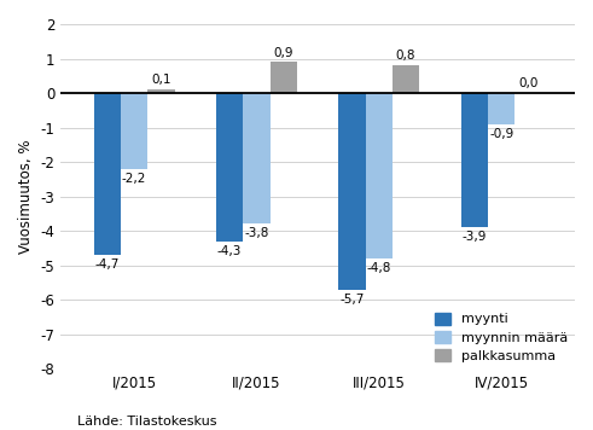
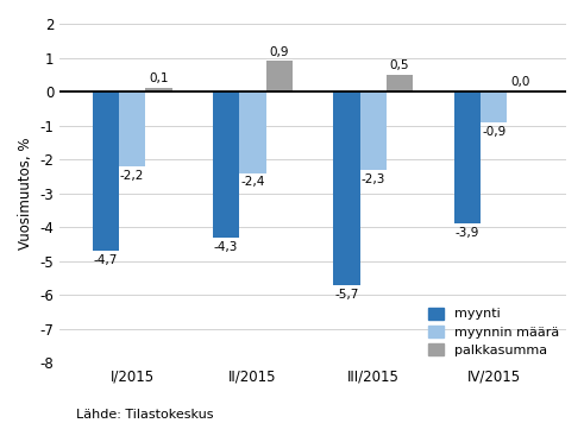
myynnin määrä/II/2015: -3,8 -> -2,4
myynnin määrä/III/2015: -4,8 -> -2,3
palkkasumma/III/2015: 0,8 -> 0,5
